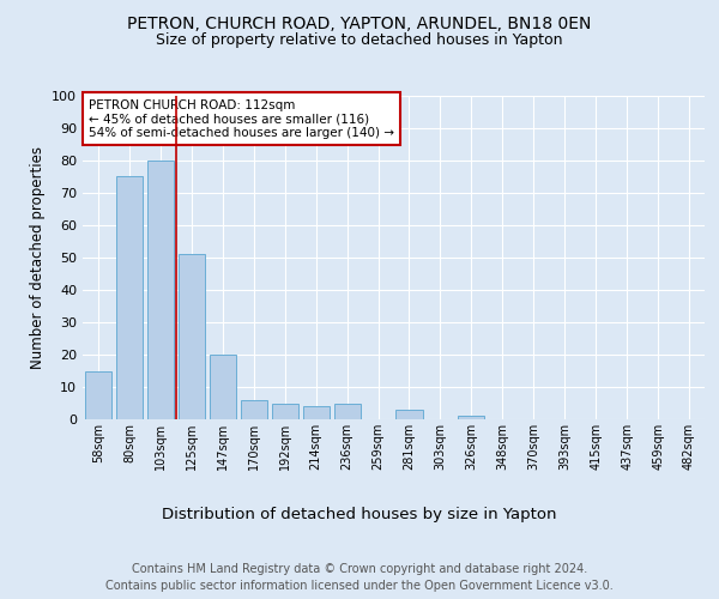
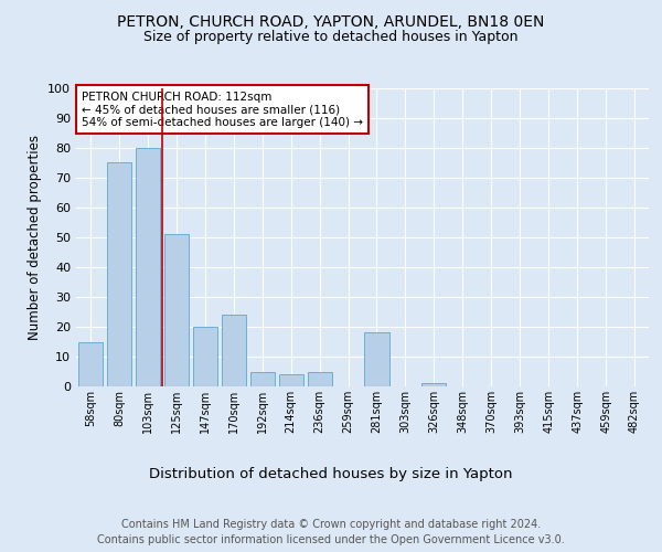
170sqm: 6 -> 24
281sqm: 3 -> 18
